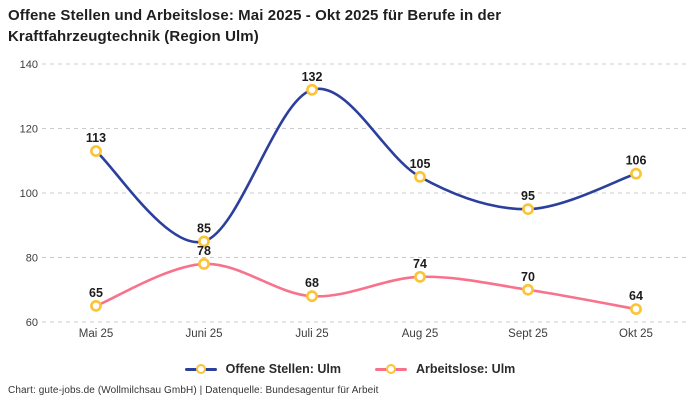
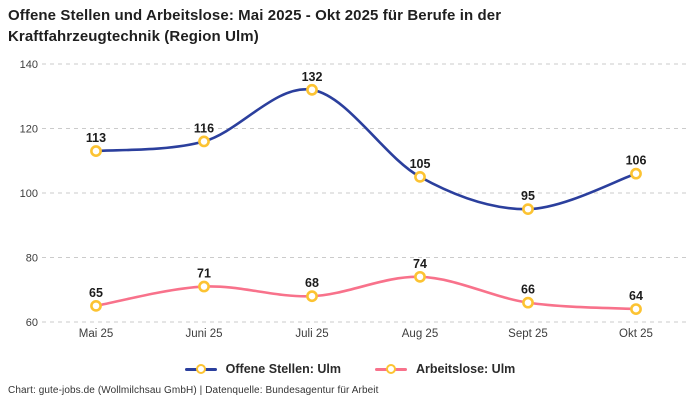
Offene Stellen: Ulm/Juni 25: 85 -> 116
Arbeitslose: Ulm/Juni 25: 78 -> 71
Arbeitslose: Ulm/Sept 25: 70 -> 66
